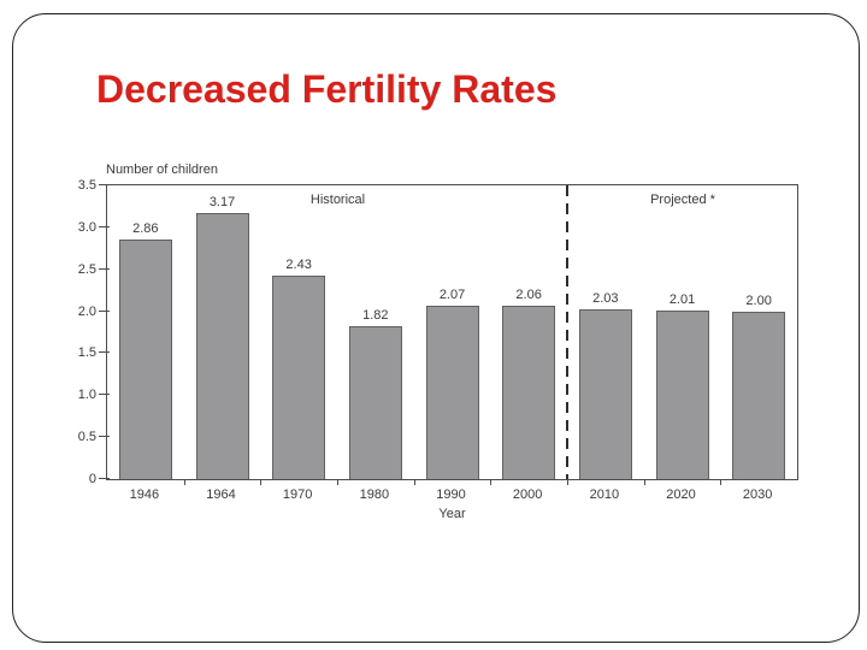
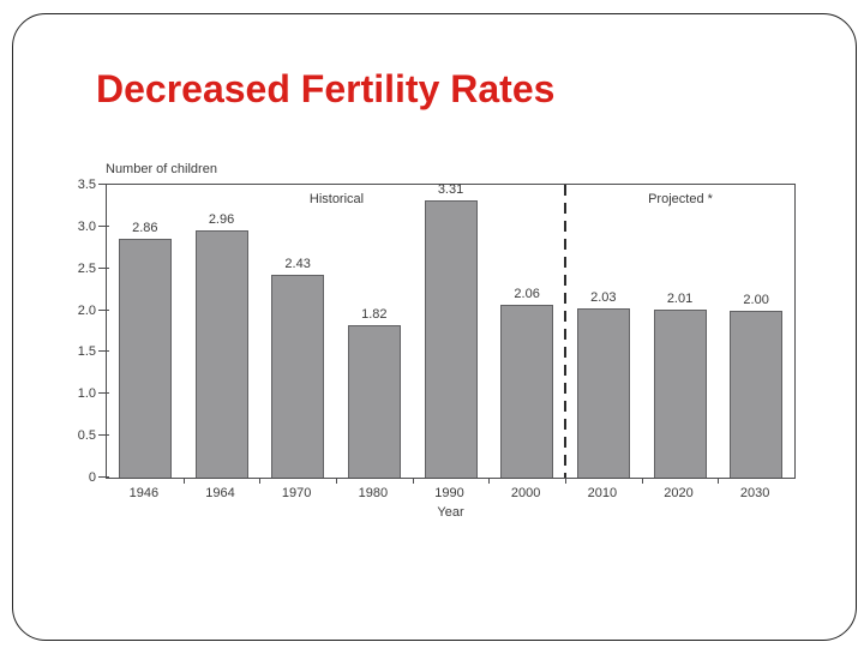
1964: 3.17 -> 2.96
1990: 2.07 -> 3.31
